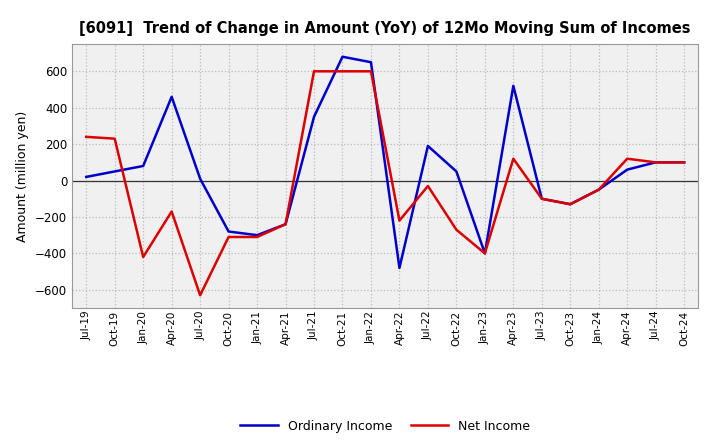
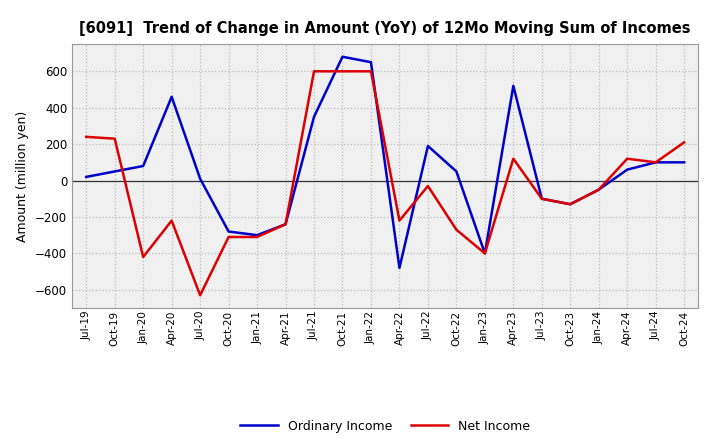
Net Income/Apr-20: -170 -> -220
Net Income/Oct-24: 100 -> 210
